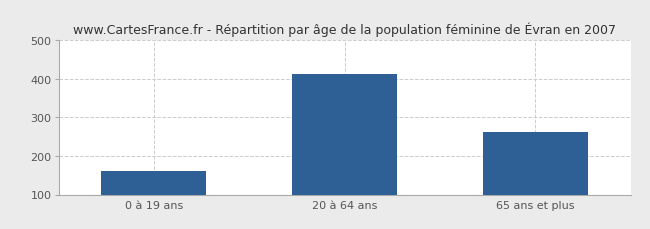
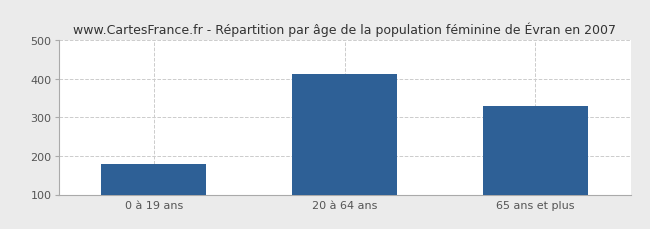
0 à 19 ans: 162 -> 180
65 ans et plus: 263 -> 330
